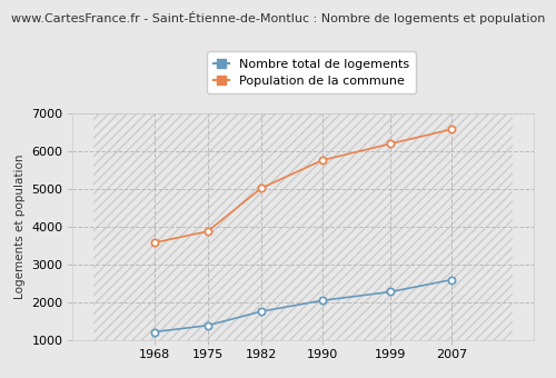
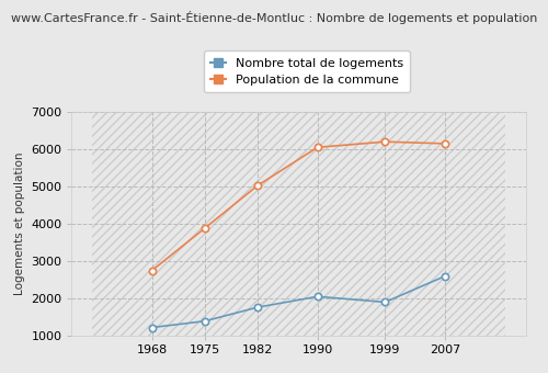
Population de la commune/1968: 3580 -> 2750
Population de la commune/1990: 5760 -> 6050
Nombre total de logements/1999: 2280 -> 1900
Population de la commune/2007: 6580 -> 6150
